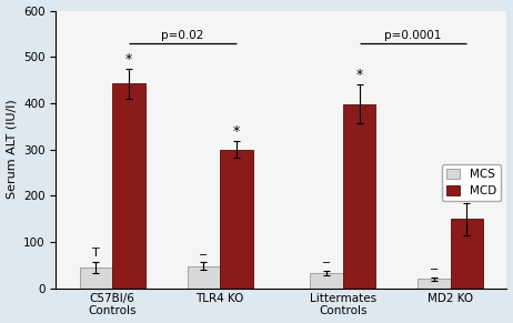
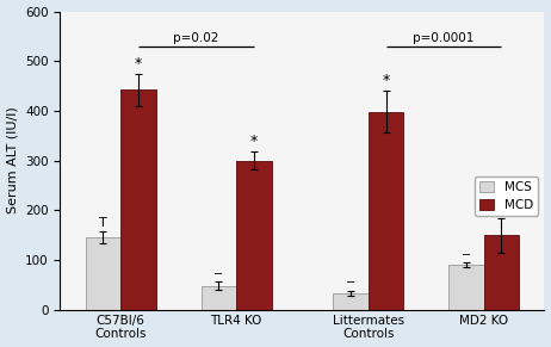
MCS/C57Bl/6 Controls: 45 -> 145
MCS/MD2 KO: 20 -> 90
